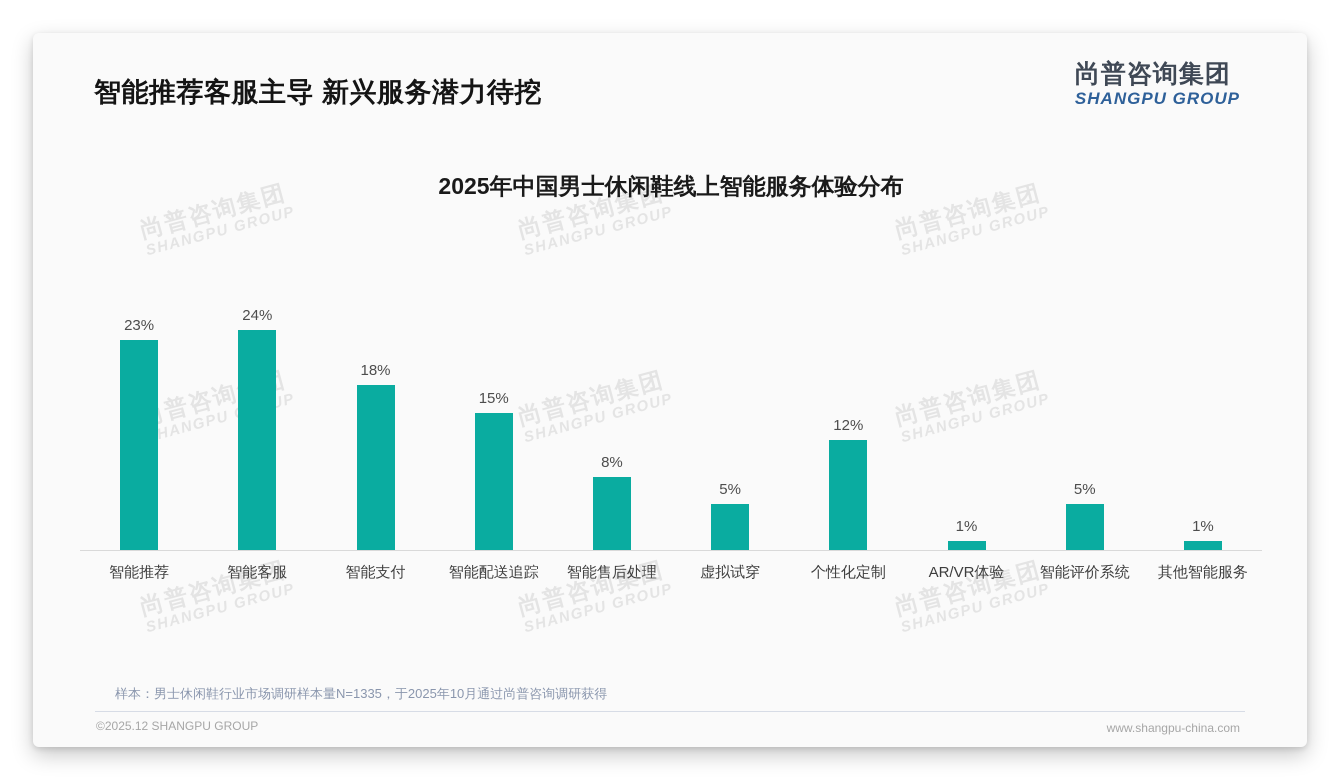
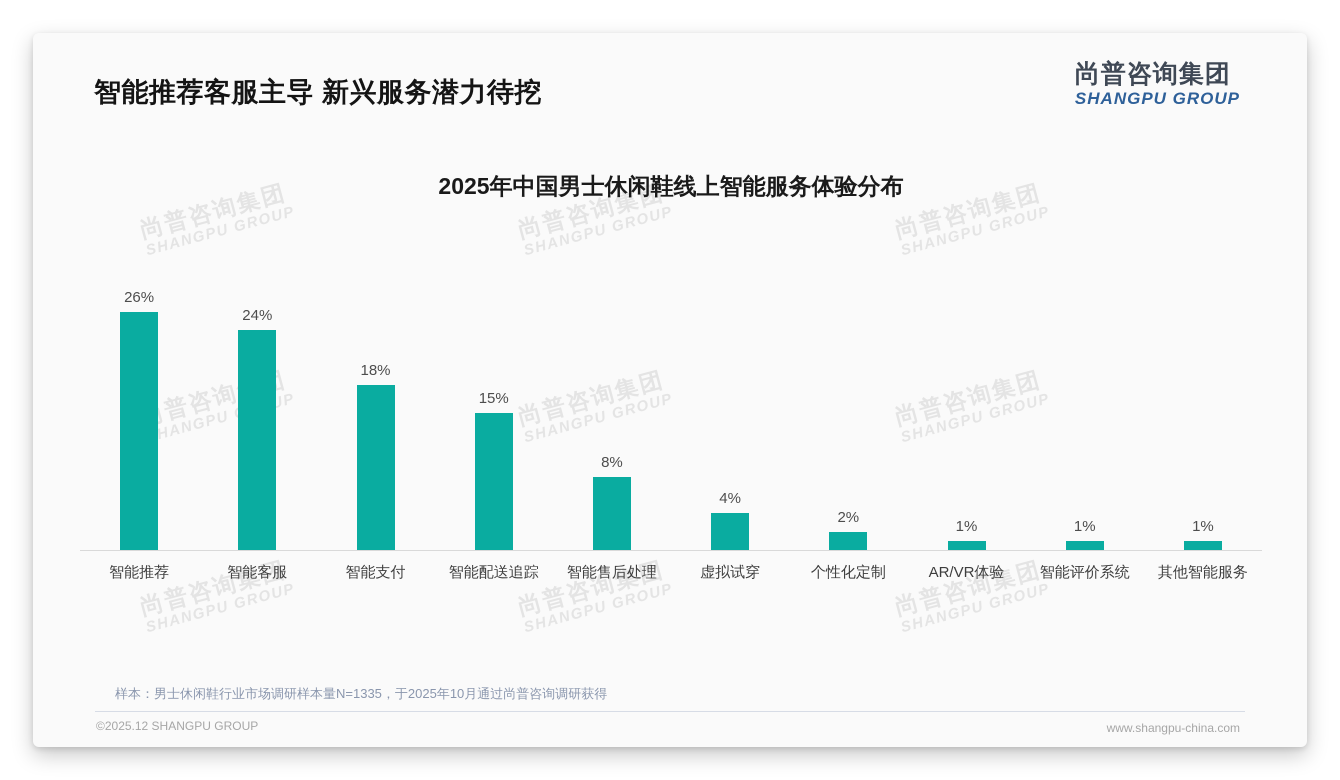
智能推荐: 23% -> 26%
虚拟试穿: 5% -> 4%
个性化定制: 12% -> 2%
智能评价系统: 5% -> 1%
